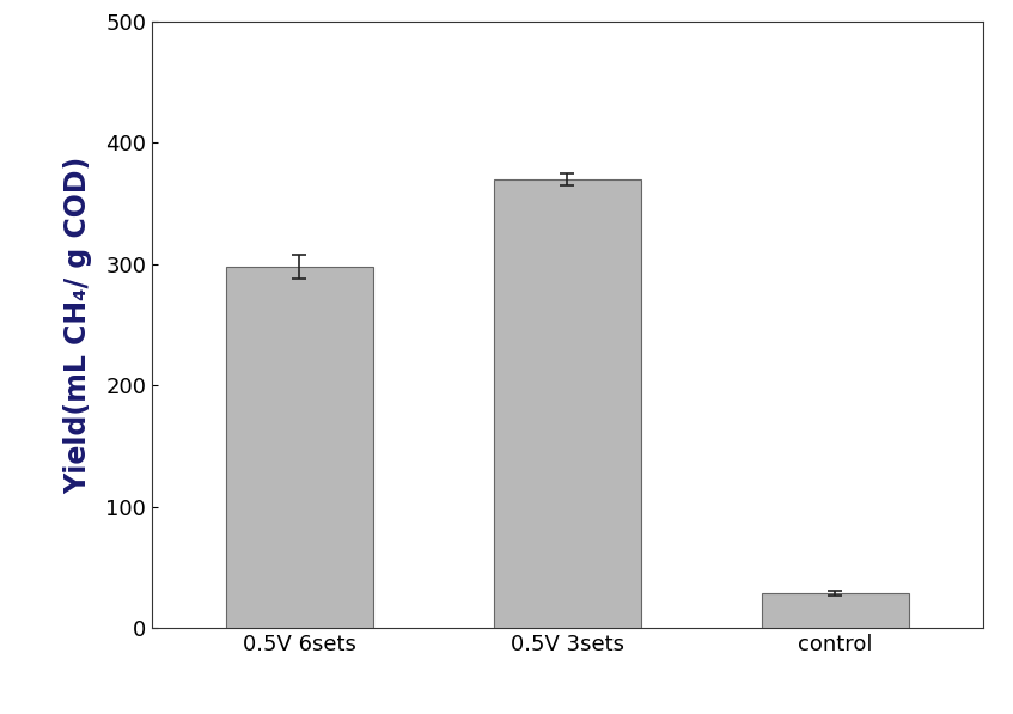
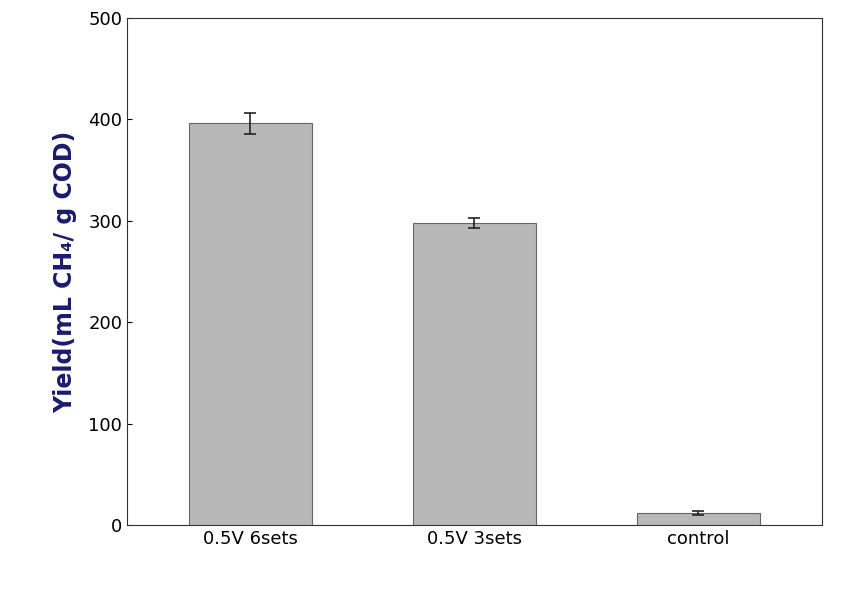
0.5V 6sets: 298 -> 396
0.5V 3sets: 370 -> 298
control: 29 -> 12
